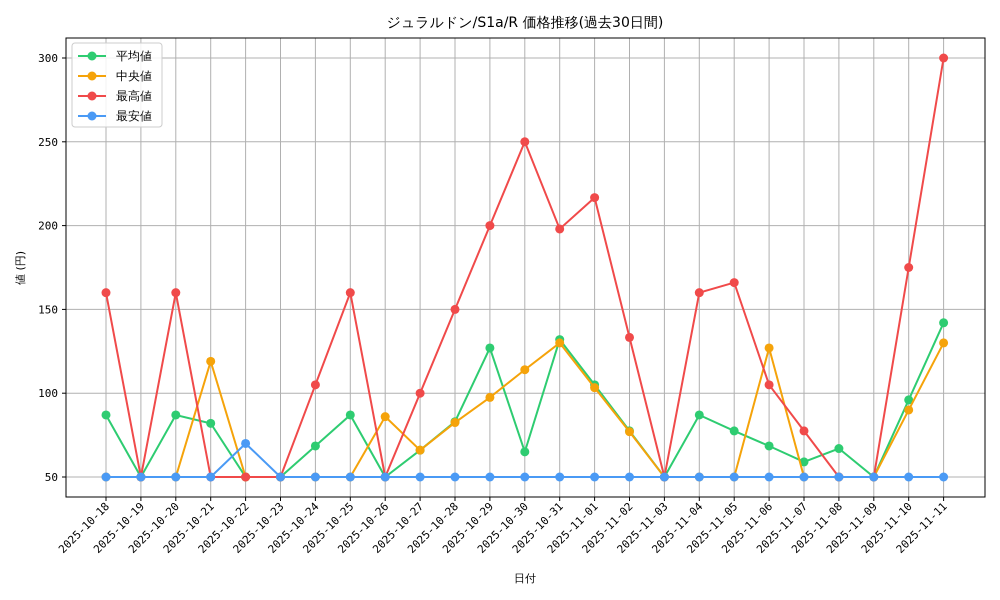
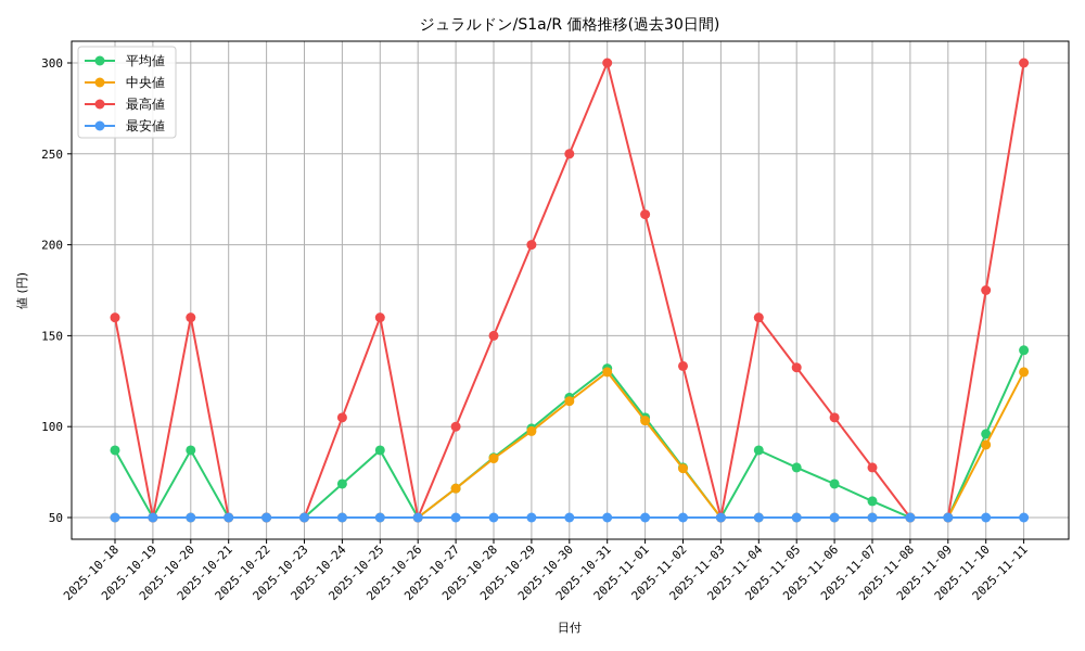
平均値/2025-10-21: 82 -> 50
中央値/2025-10-21: 119 -> 50
最安値/2025-10-22: 70 -> 50
中央値/2025-10-26: 86 -> 50
平均値/2025-10-29: 127 -> 99
平均値/2025-10-30: 65 -> 116
最高値/2025-10-31: 198 -> 300
最高値/2025-11-05: 166 -> 132
中央値/2025-11-06: 127 -> 50
平均値/2025-11-08: 67 -> 50
